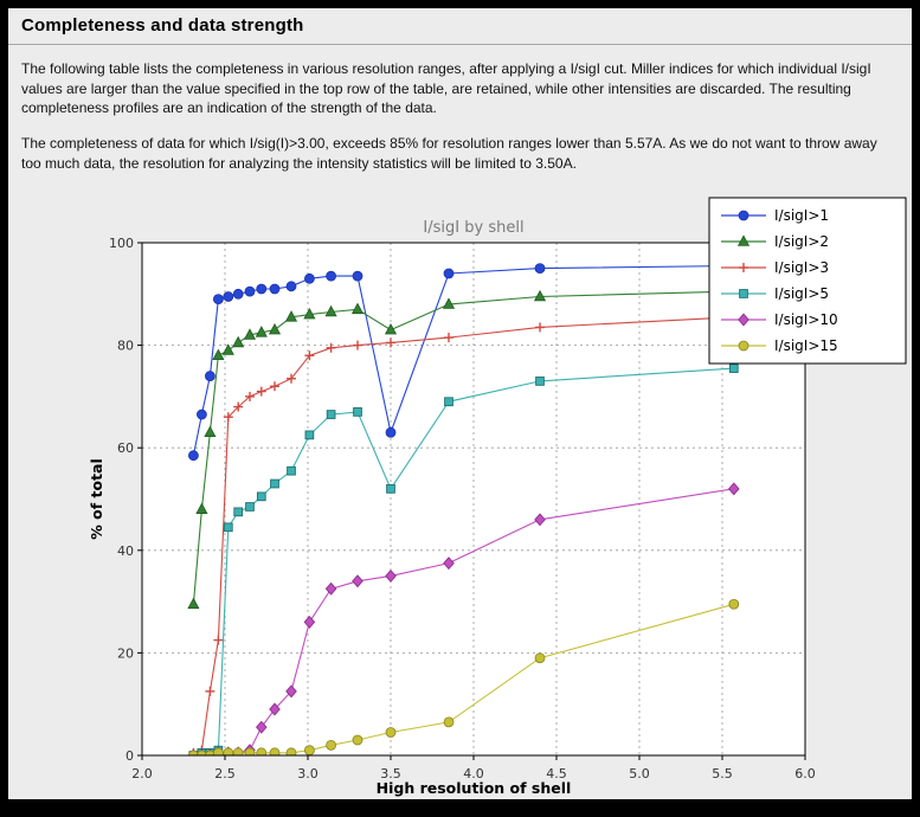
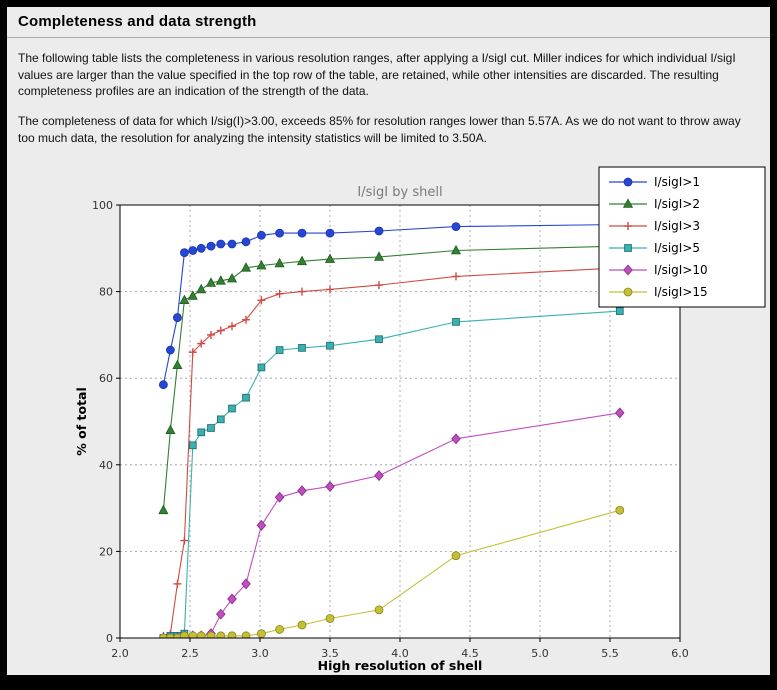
I/sigI>1/3.5: 63 -> 94
I/sigI>2/3.5: 83 -> 88
I/sigI>5/3.5: 52 -> 68
